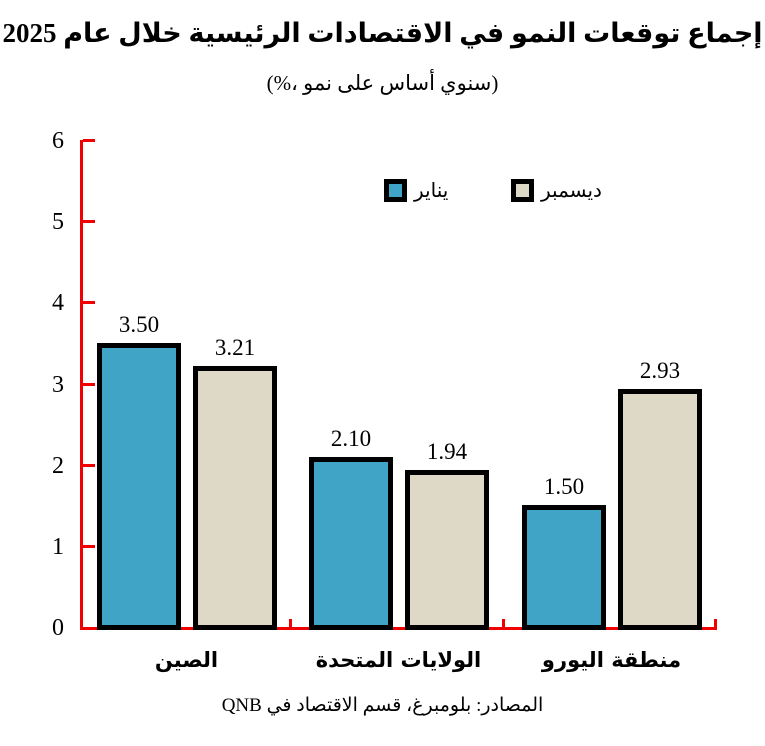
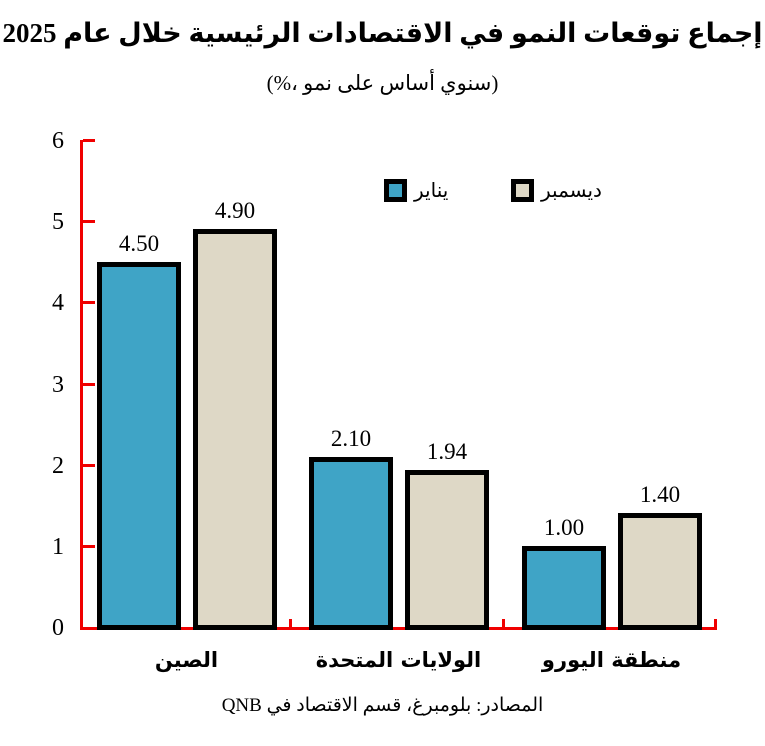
يناير/الصين: 3.50 -> 4.50
ديسمبر/الصين: 3.21 -> 4.90
يناير/منطقة اليورو: 1.50 -> 1.00
ديسمبر/منطقة اليورو: 2.93 -> 1.40
